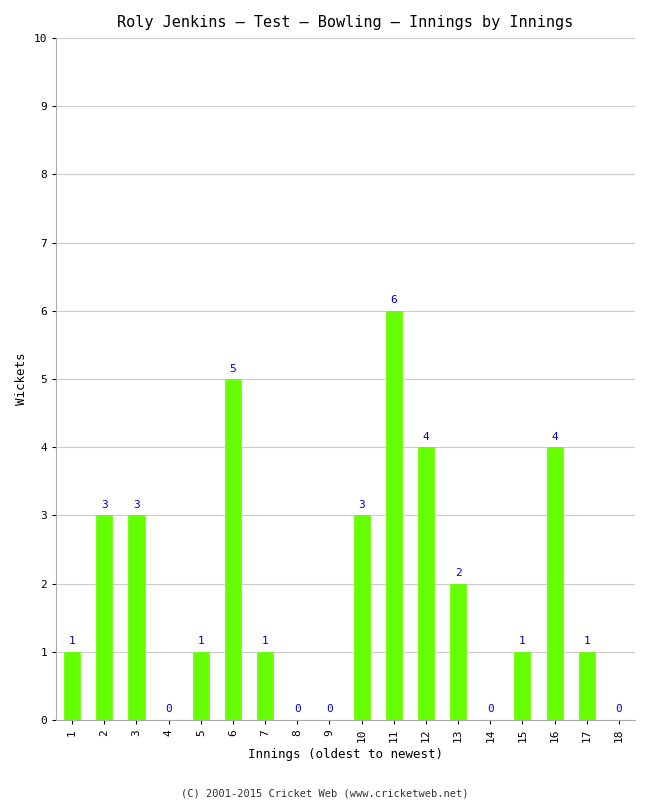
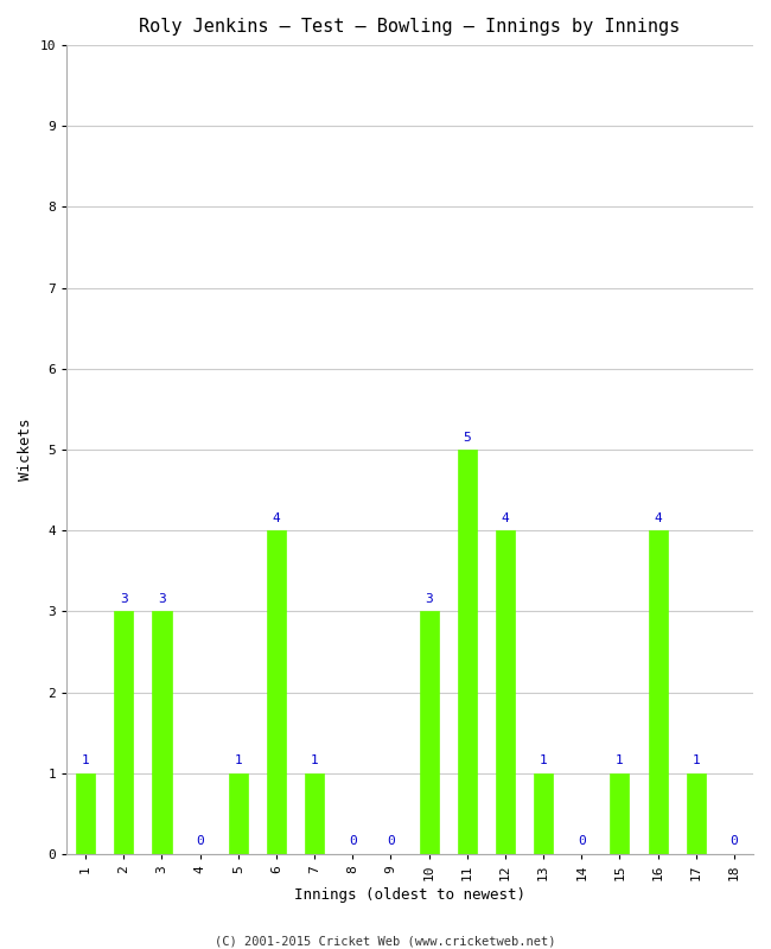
6: 5 -> 4
11: 6 -> 5
13: 2 -> 1
